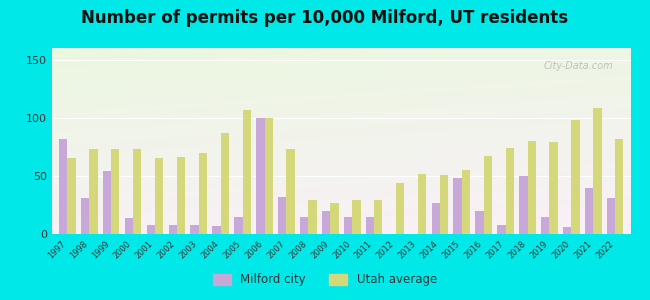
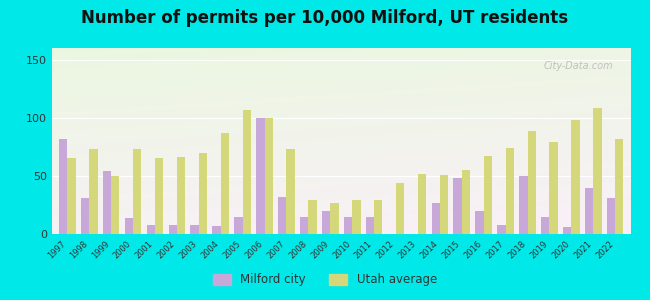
Utah average/1999: 73 -> 50
Utah average/2018: 80 -> 89
